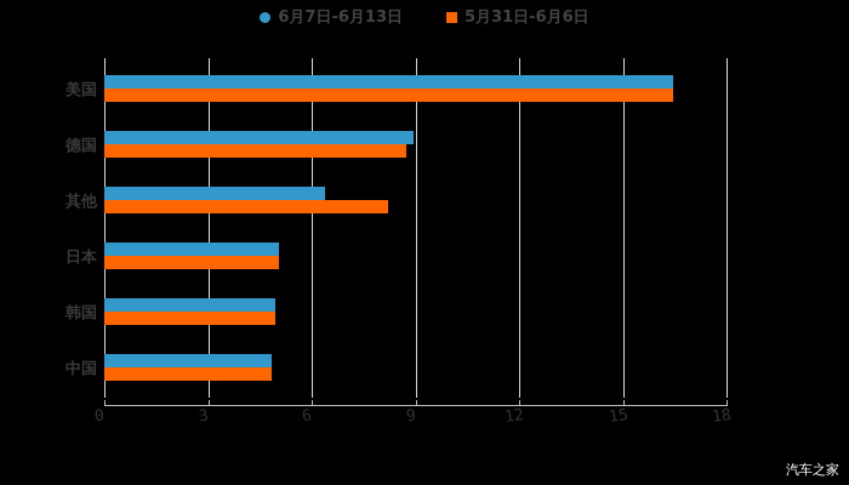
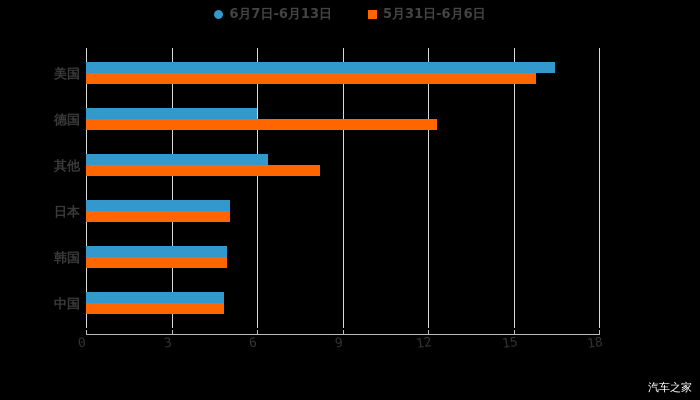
5月31日-6月6日/美国: 16.4 -> 15.8
6月7日-6月13日/德国: 8.9 -> 6.0
5月31日-6月6日/德国: 8.7 -> 12.3
